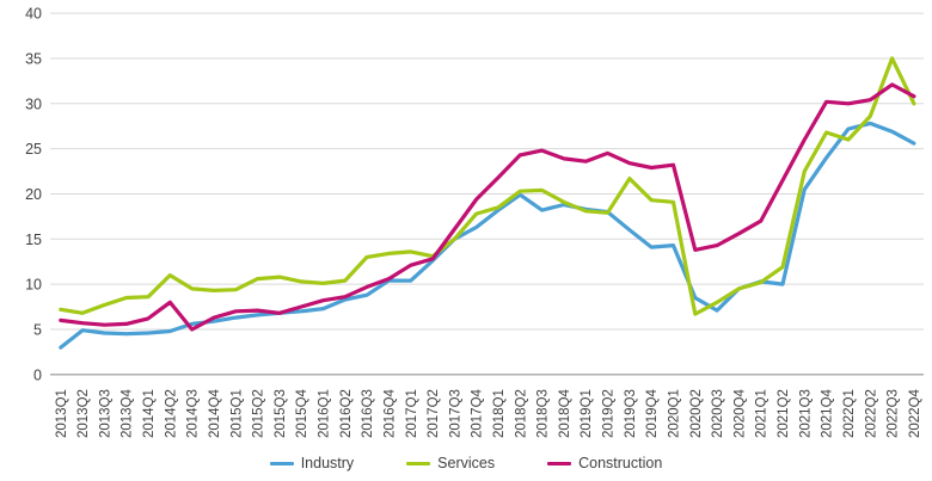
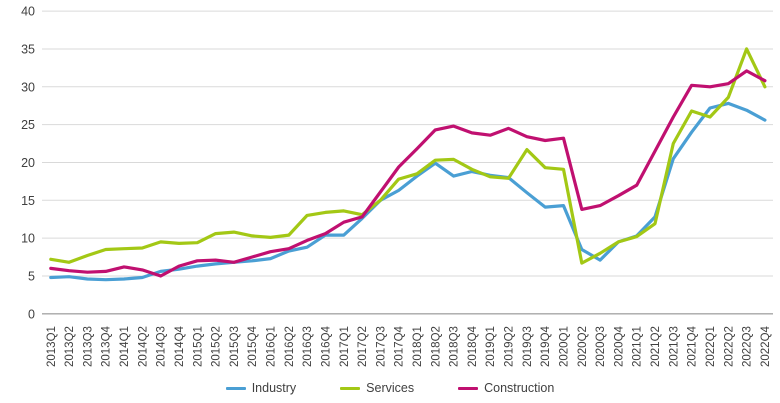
Industry/2013Q1: 3 -> 5
Services/2014Q2: 11 -> 9
Construction/2014Q2: 8 -> 6
Industry/2021Q2: 10 -> 13
